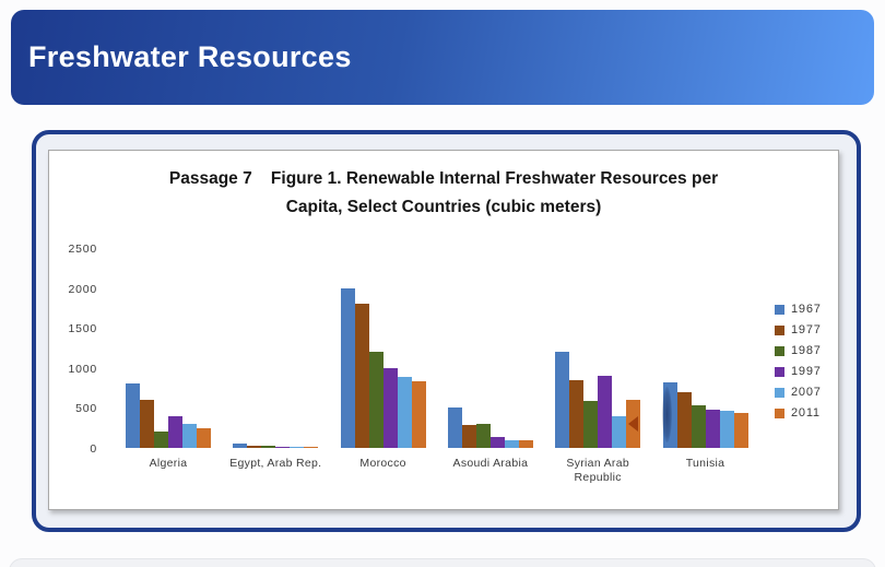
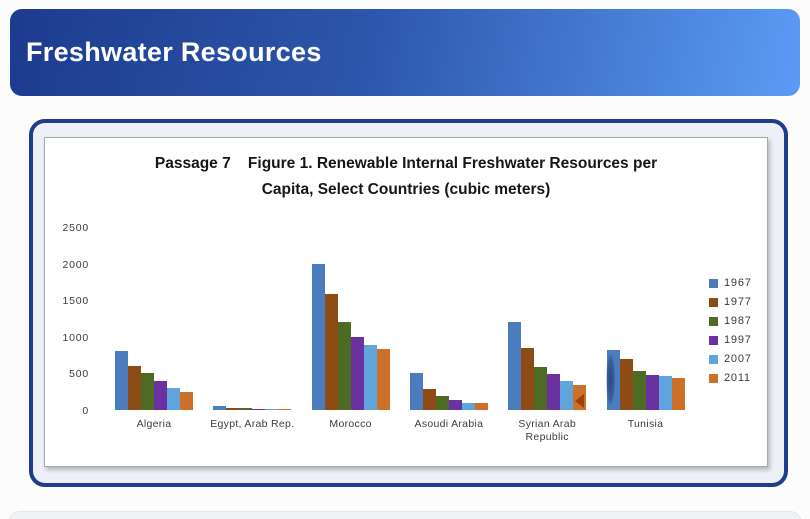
1987/Algeria: 200 -> 500
1977/Morocco: 1800 -> 1600
1987/Asoudi Arabia: 300 -> 200
1997/Syrian Arab Republic: 900 -> 500
2011/Syrian Arab Republic: 600 -> 300
